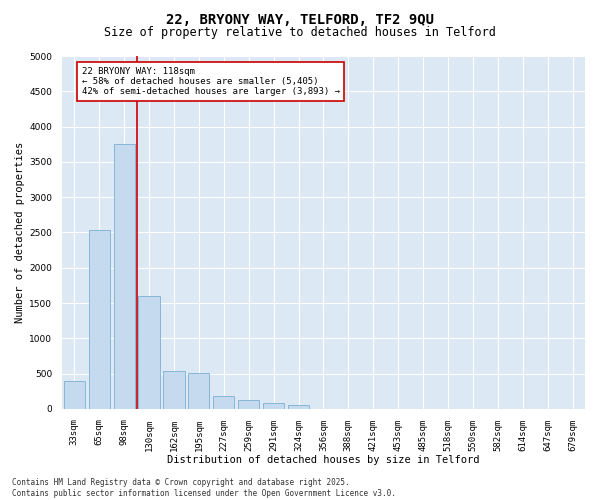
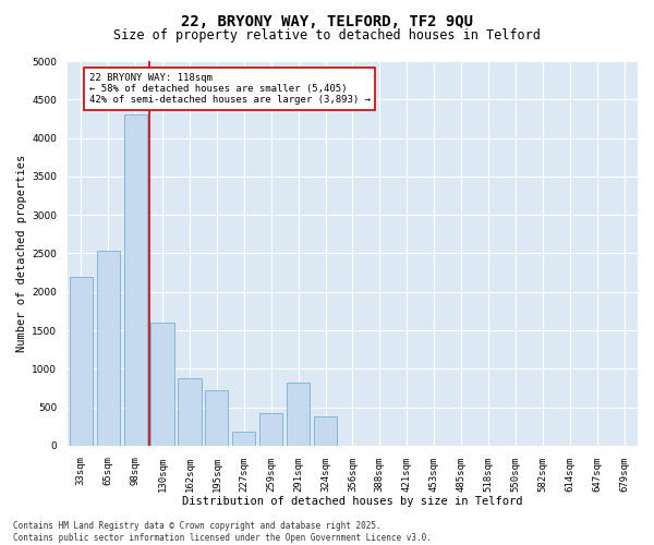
33sqm: 390 -> 2200
98sqm: 3750 -> 4300
162sqm: 540 -> 880
195sqm: 510 -> 720
259sqm: 130 -> 420
291sqm: 90 -> 820
324sqm: 50 -> 380
